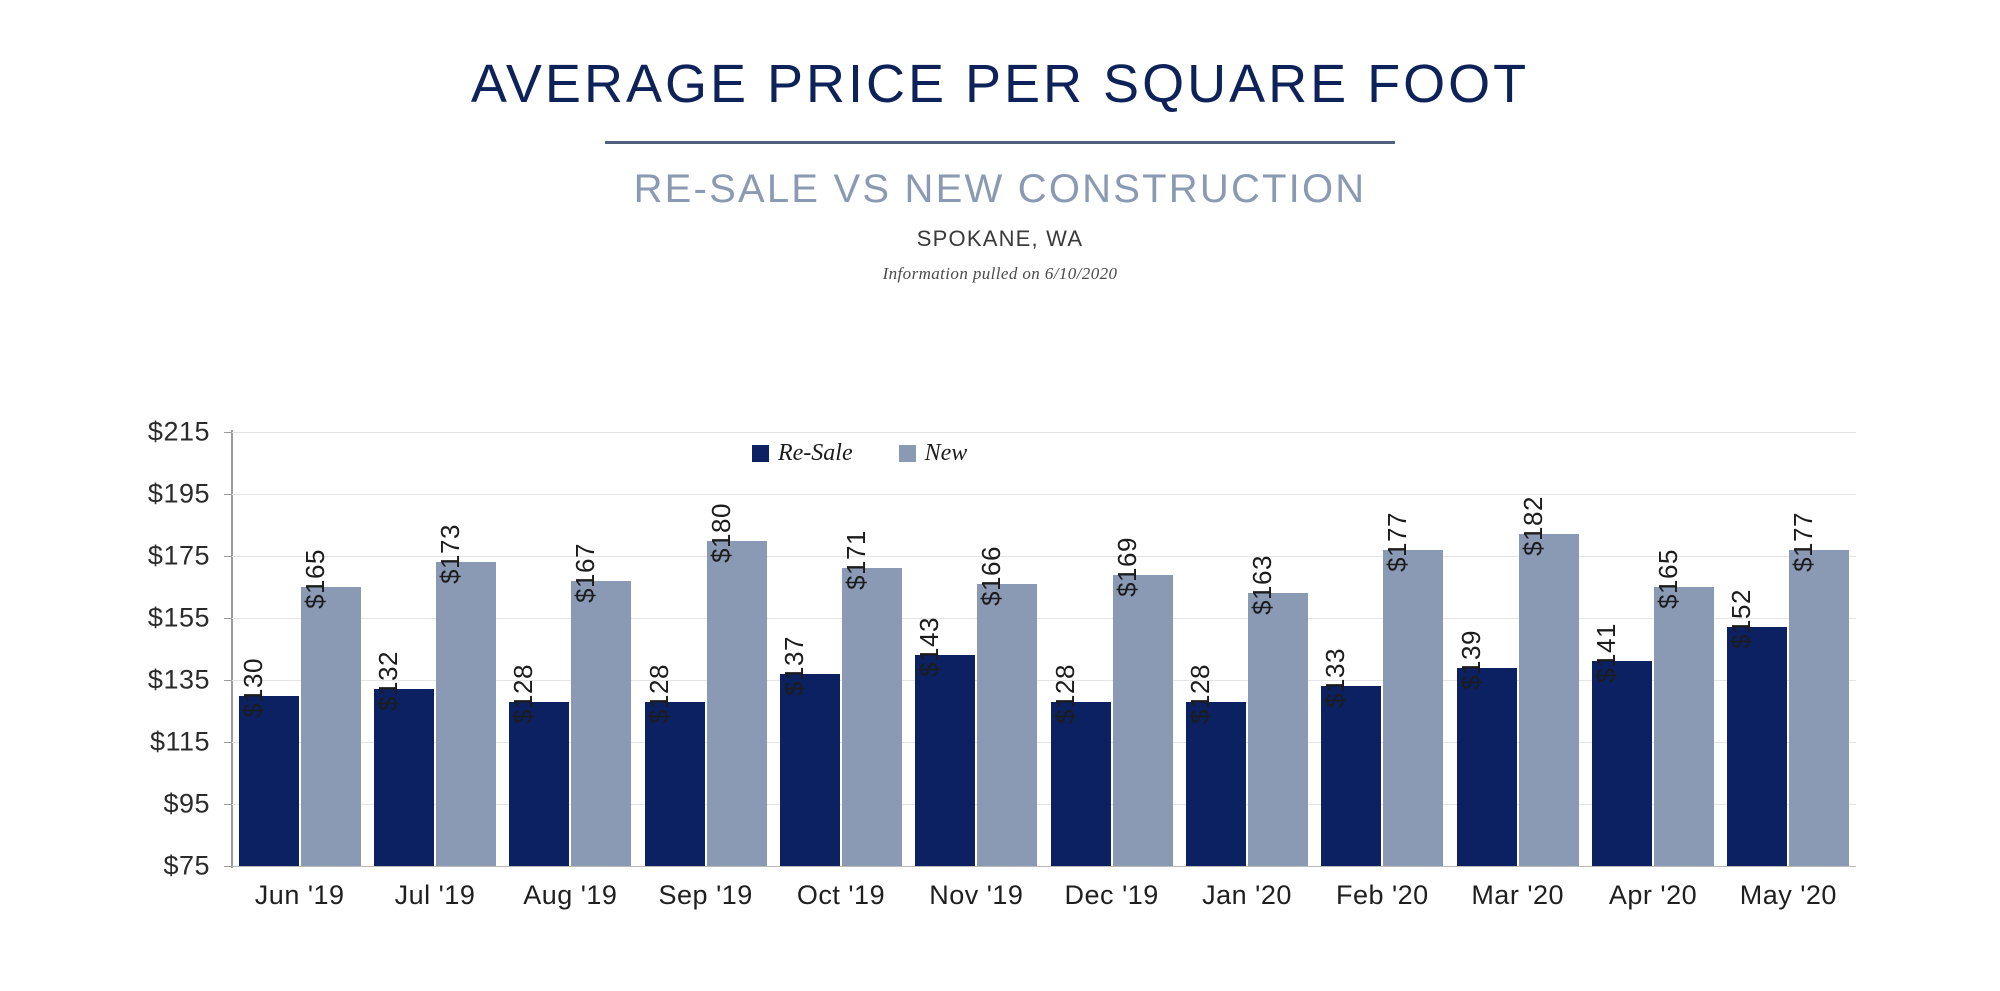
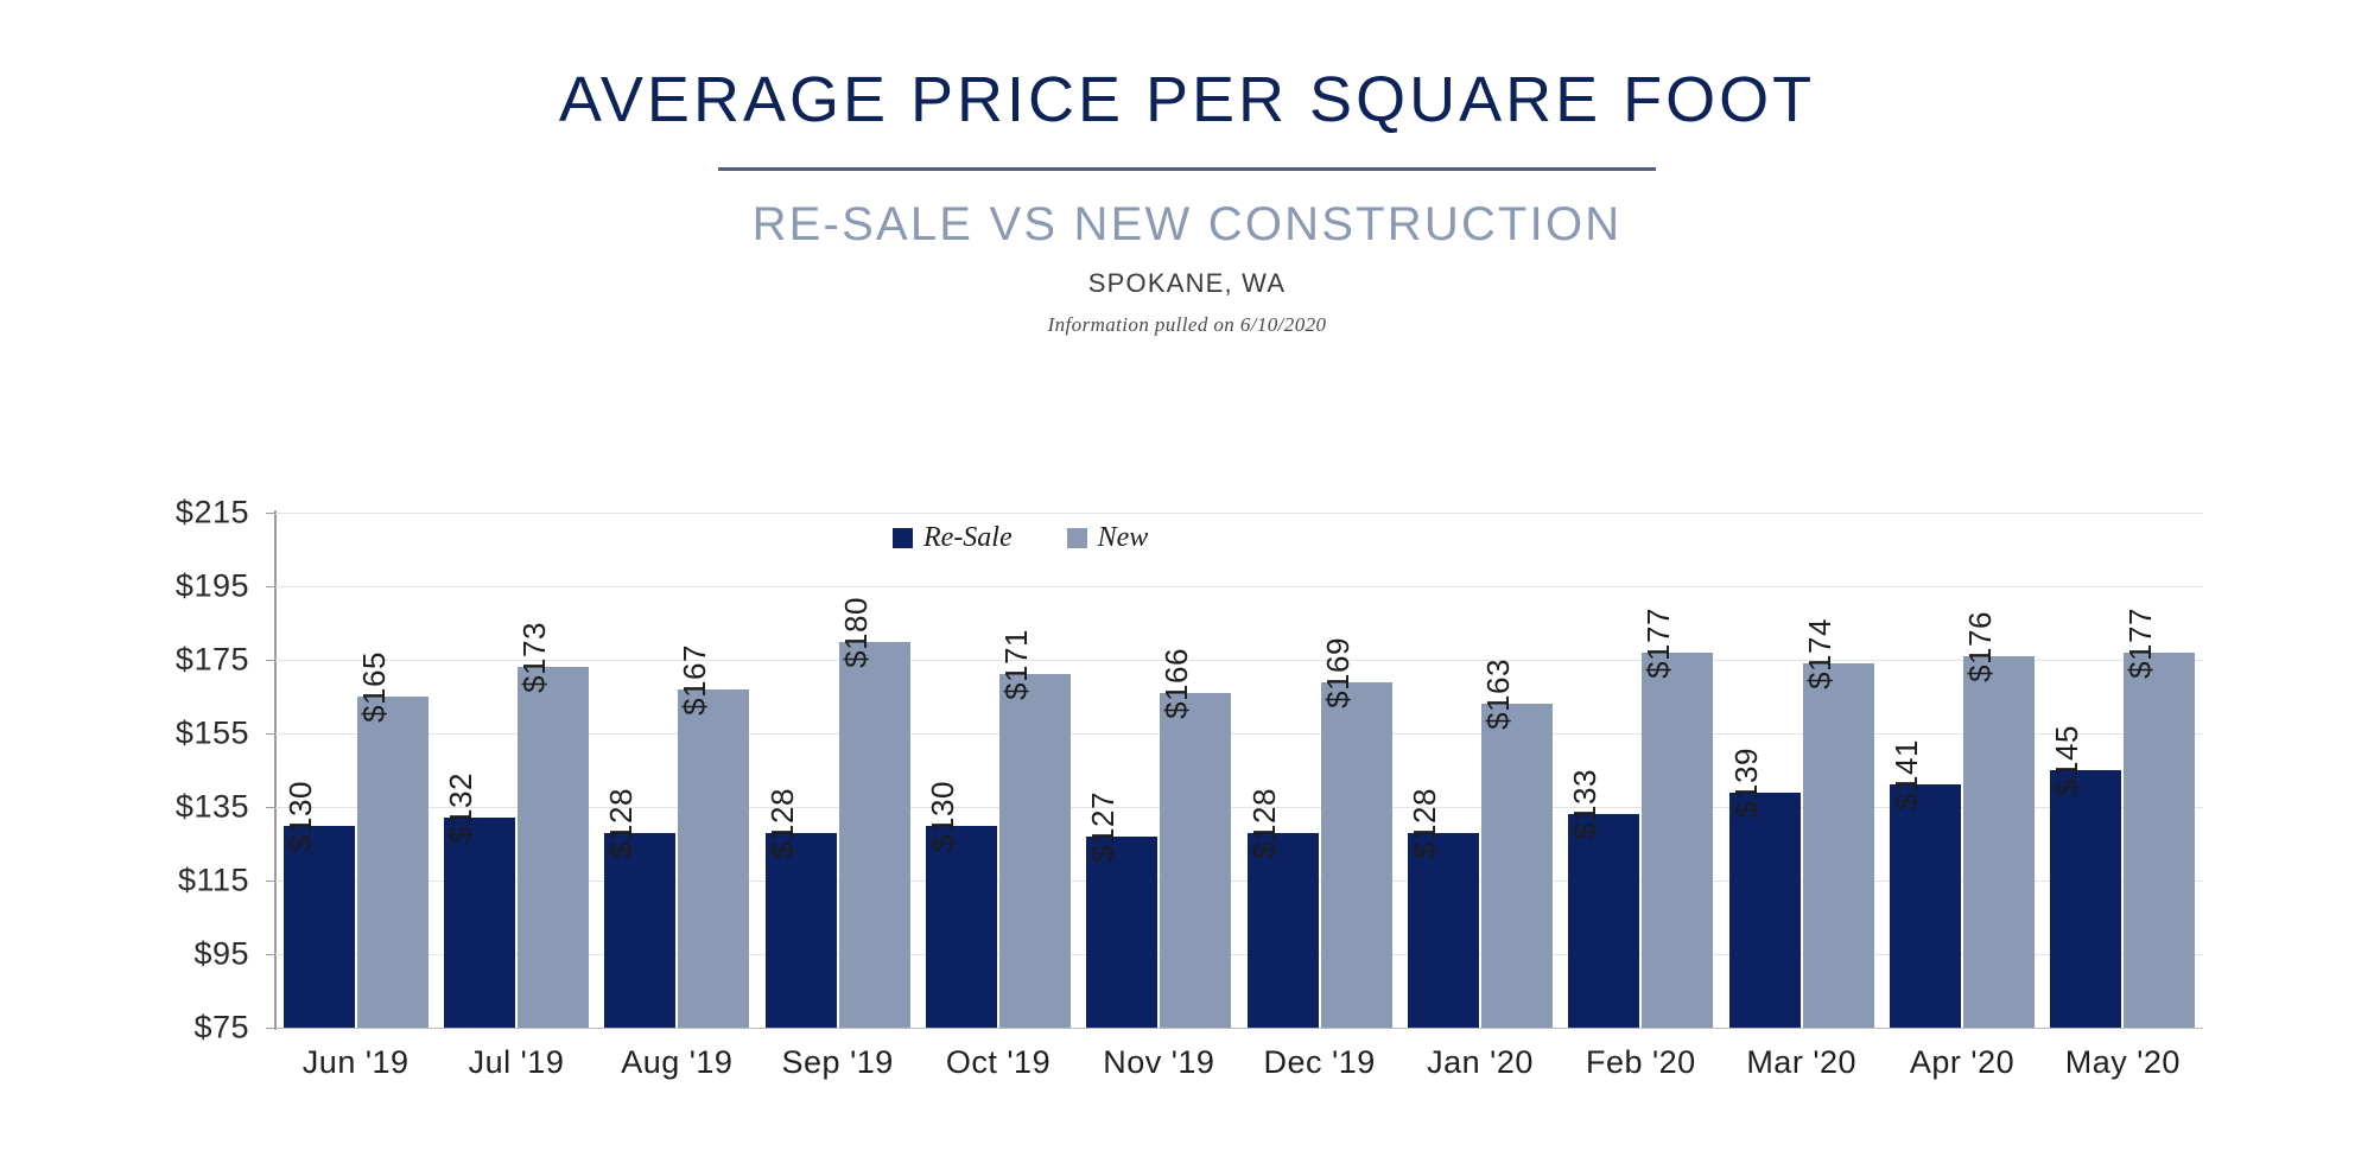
Re-Sale/Oct '19: $137 -> $130
Re-Sale/Nov '19: $143 -> $127
New/Mar '20: $182 -> $174
New/Apr '20: $165 -> $176
Re-Sale/May '20: $152 -> $145
